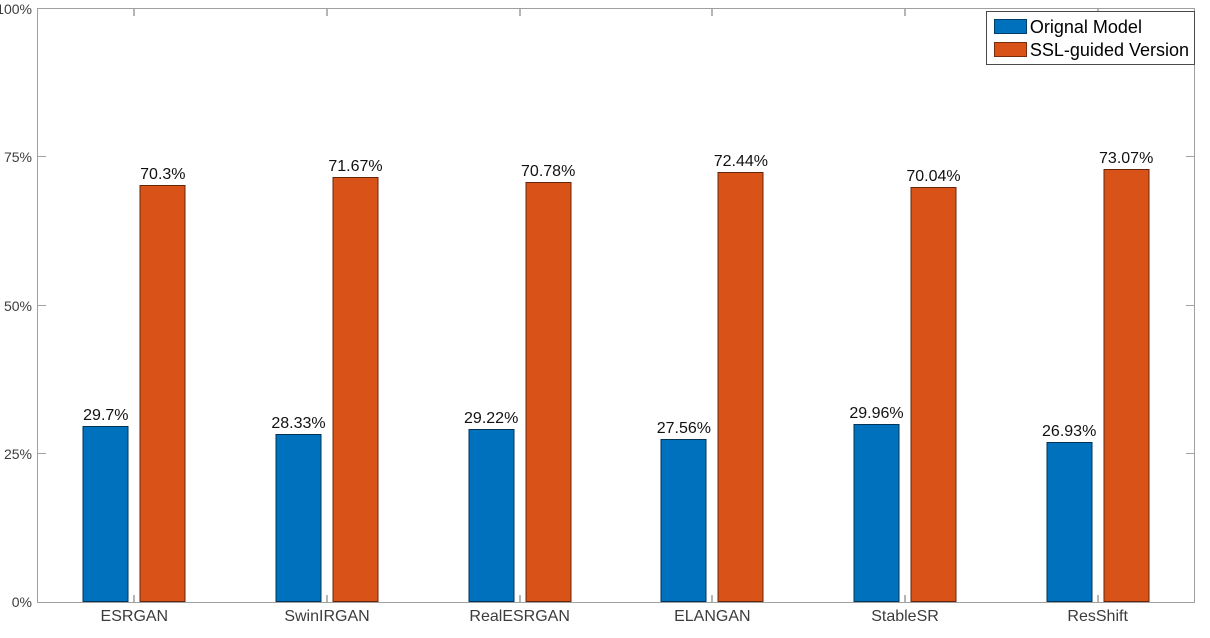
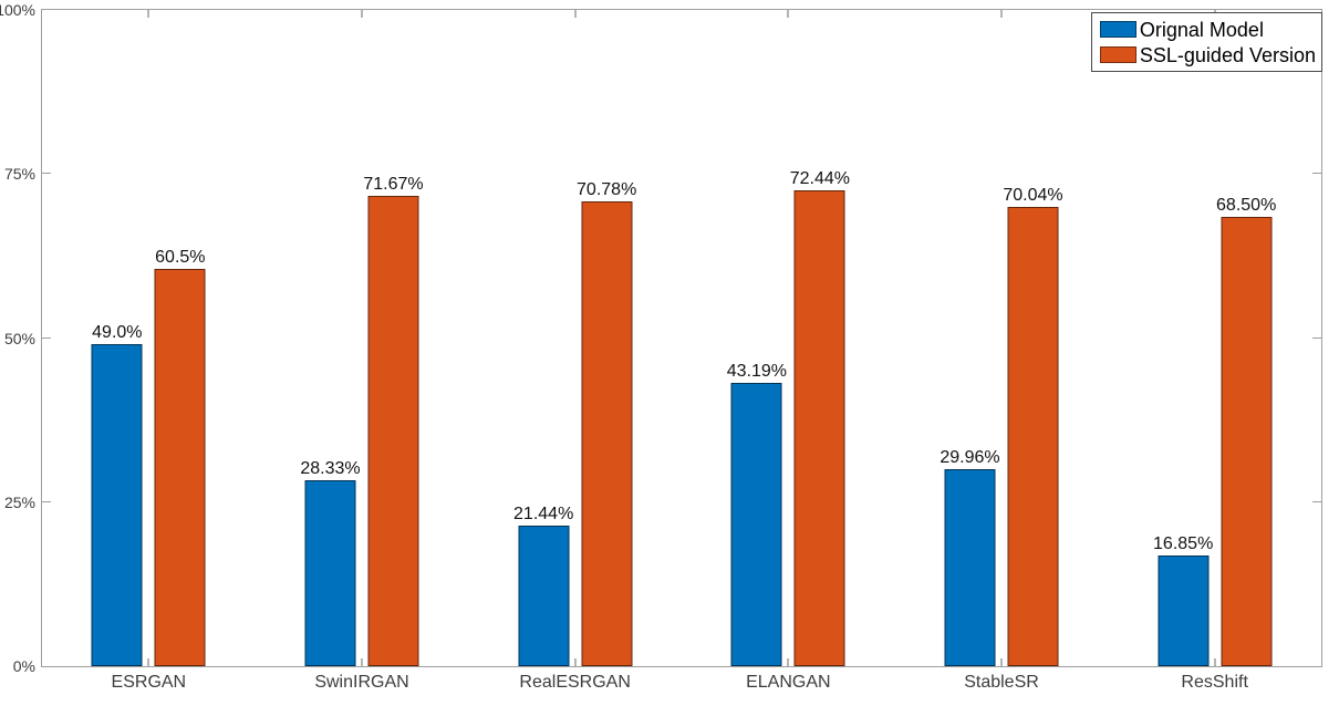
Orignal Model/ESRGAN: 29.7% -> 49.0%
SSL-guided Version/ESRGAN: 70.3% -> 60.5%
Orignal Model/RealESRGAN: 29.22% -> 21.44%
Orignal Model/ELANGAN: 27.56% -> 43.19%
Orignal Model/ResShift: 26.93% -> 16.85%
SSL-guided Version/ResShift: 73.07% -> 68.50%
